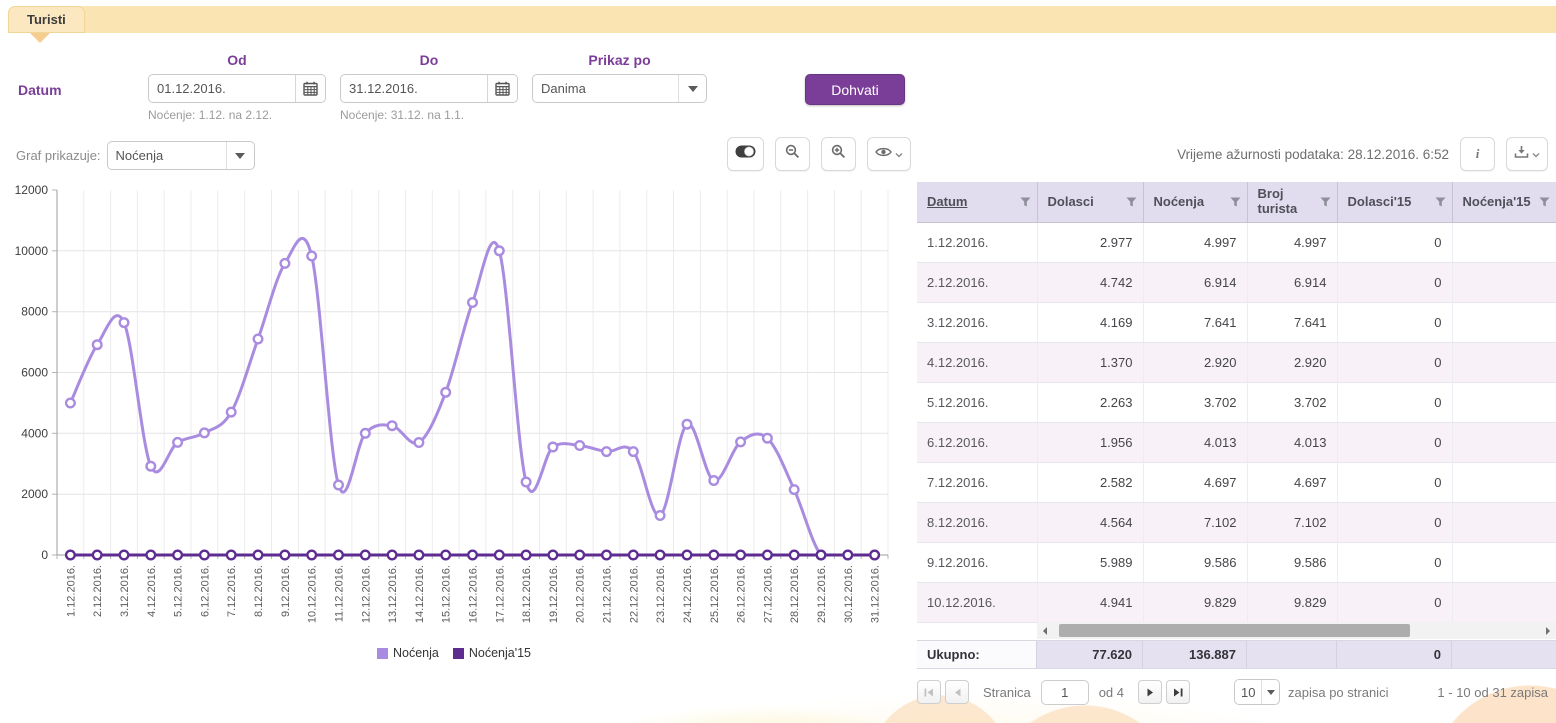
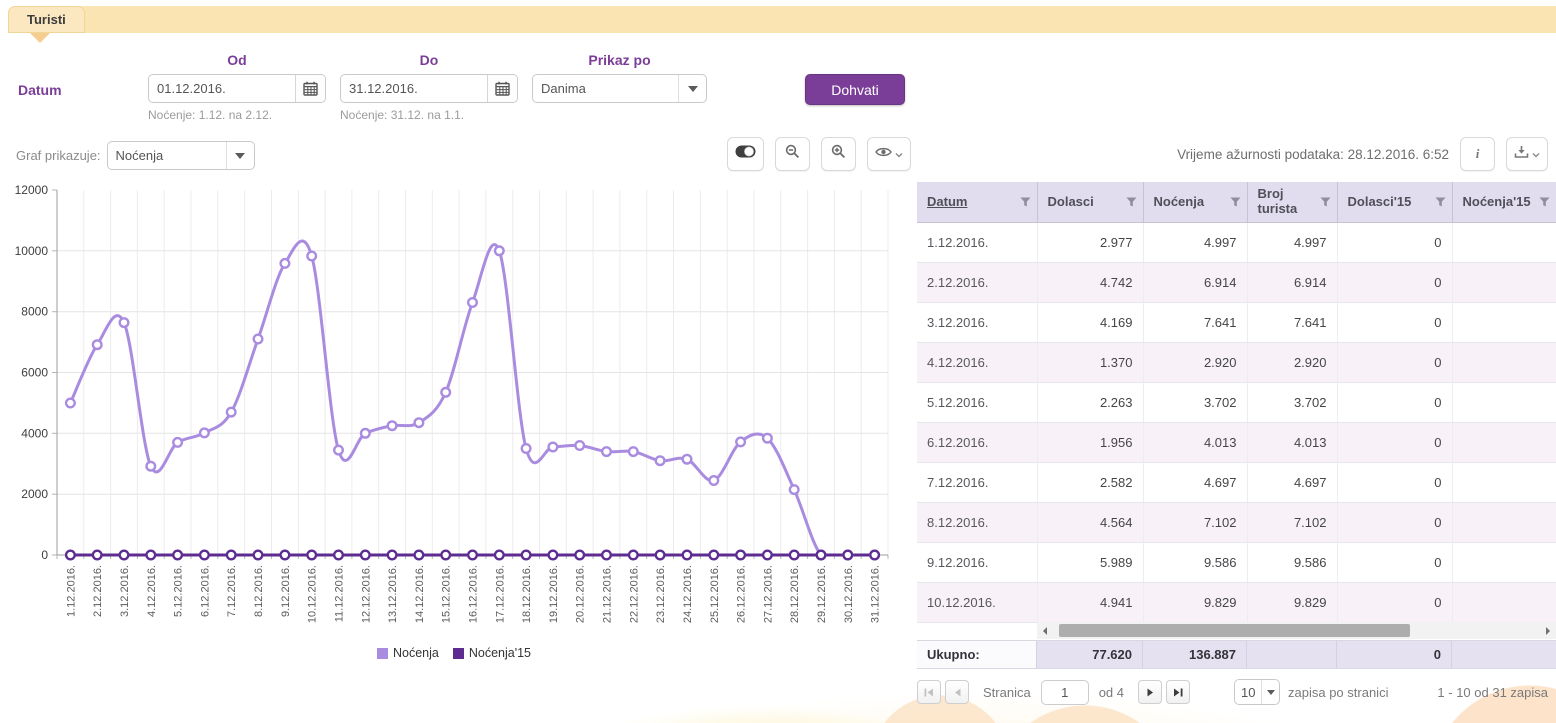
Noćenja/11.12.2016.: 2300 -> 3400
Noćenja/14.12.2016.: 3700 -> 4400
Noćenja/18.12.2016.: 2400 -> 3500
Noćenja/23.12.2016.: 1300 -> 3100
Noćenja/24.12.2016.: 4300 -> 3200
